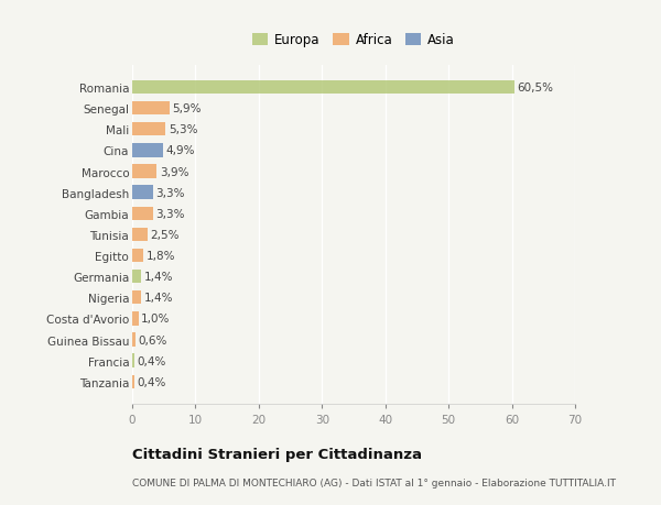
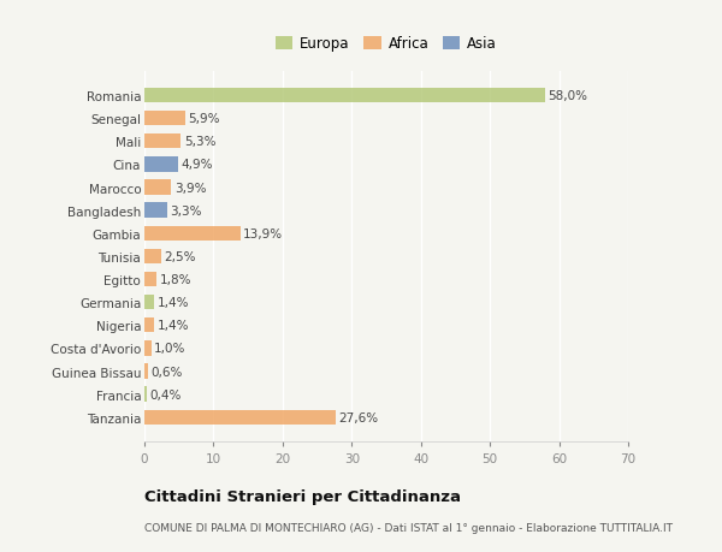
Romania: 60,5% -> 58,0%
Gambia: 3,3% -> 13,9%
Tanzania: 0,4% -> 27,6%
